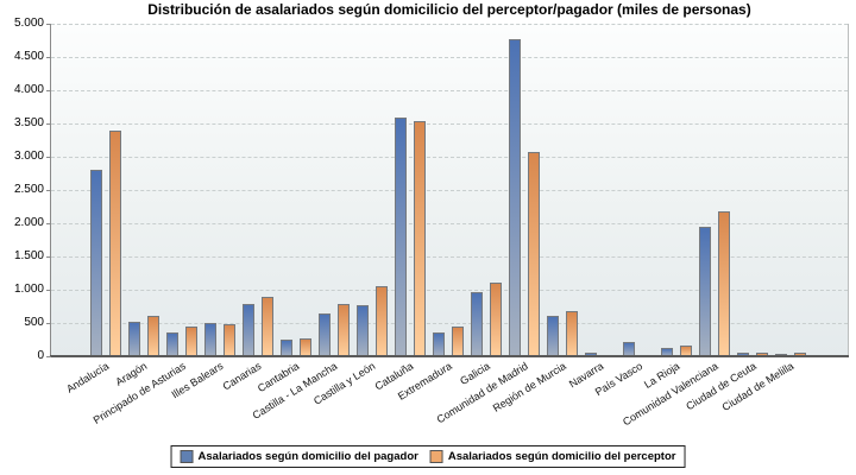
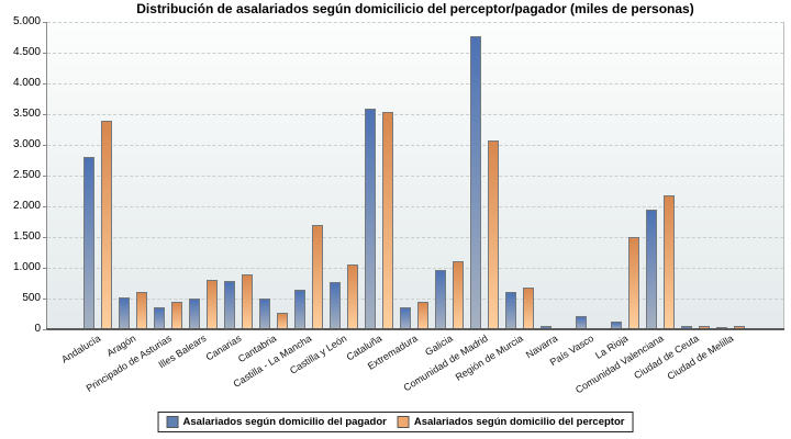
Asalariados según domicilio del perceptor/Illes Balears: 500 -> 800
Asalariados según domicilio del pagador/Cantabria: 200 -> 500
Asalariados según domicilio del perceptor/Castilla - La Mancha: 800 -> 1700
Asalariados según domicilio del perceptor/La Rioja: 200 -> 1500
